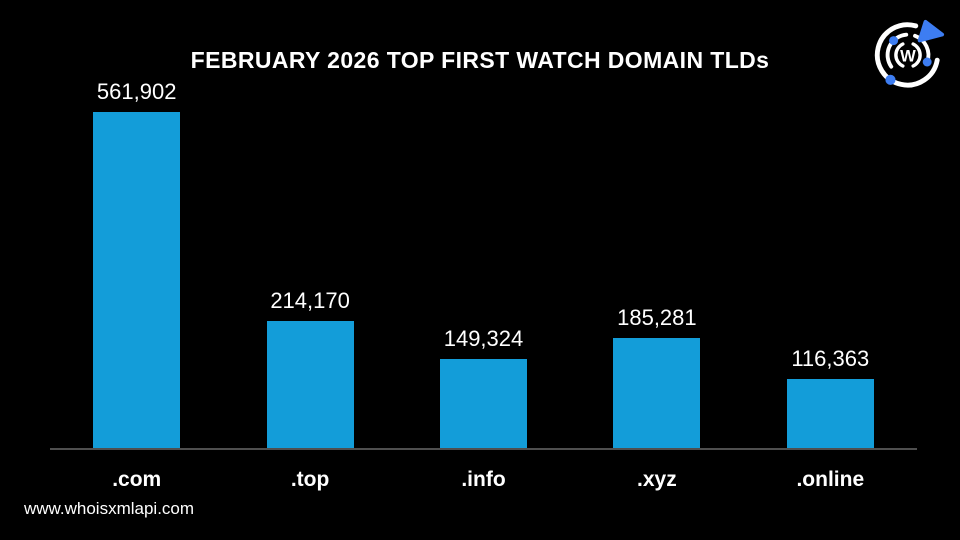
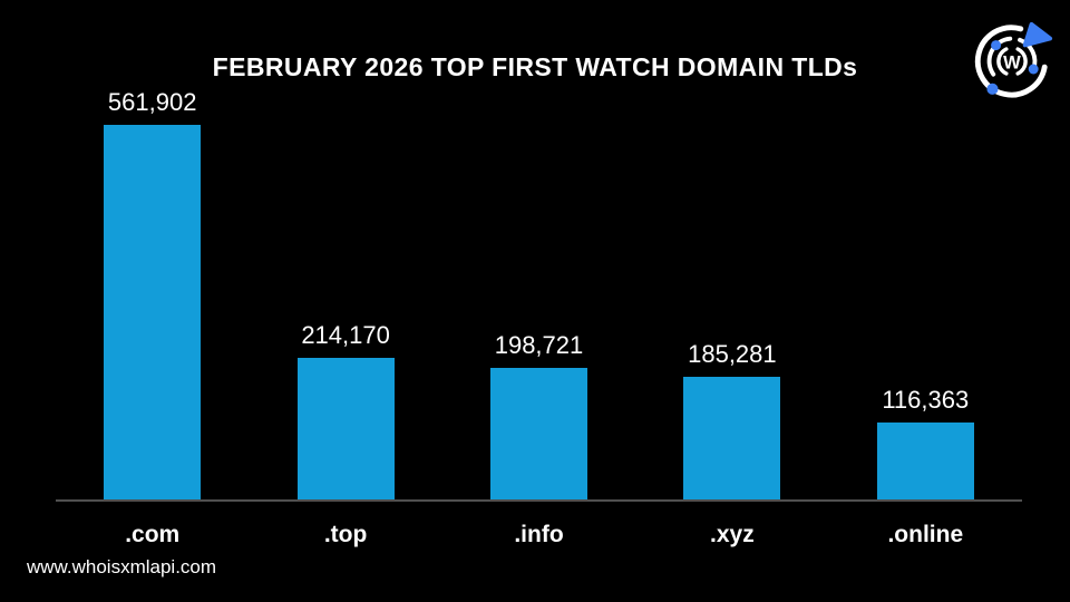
.info: 149,324 -> 198,721
